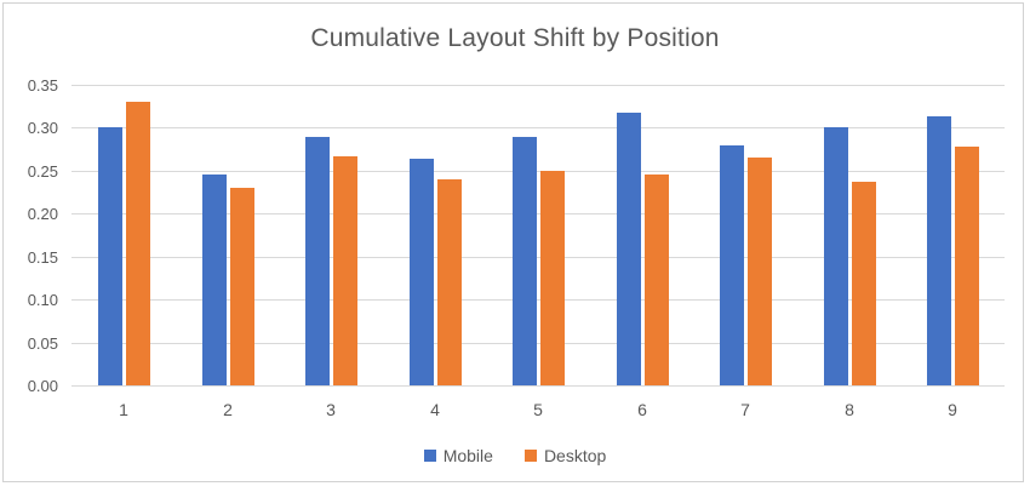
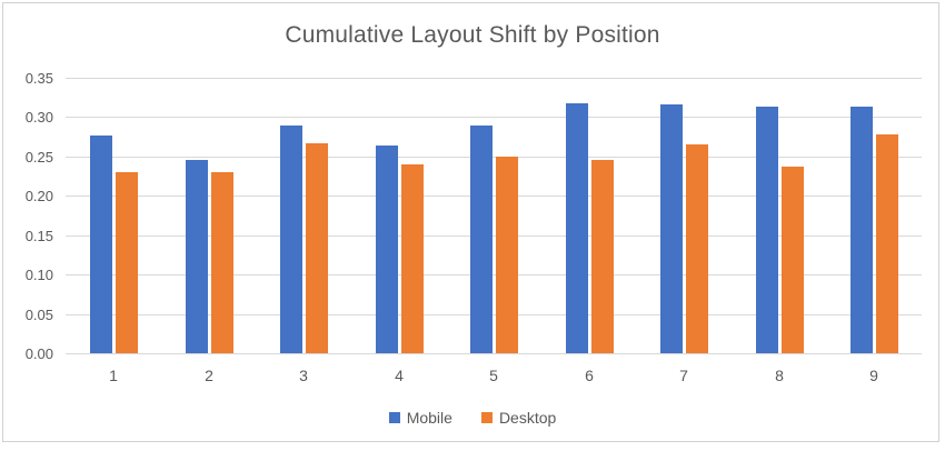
Mobile/1: 0.30 -> 0.28
Desktop/1: 0.33 -> 0.23
Mobile/7: 0.28 -> 0.32
Mobile/8: 0.30 -> 0.31
